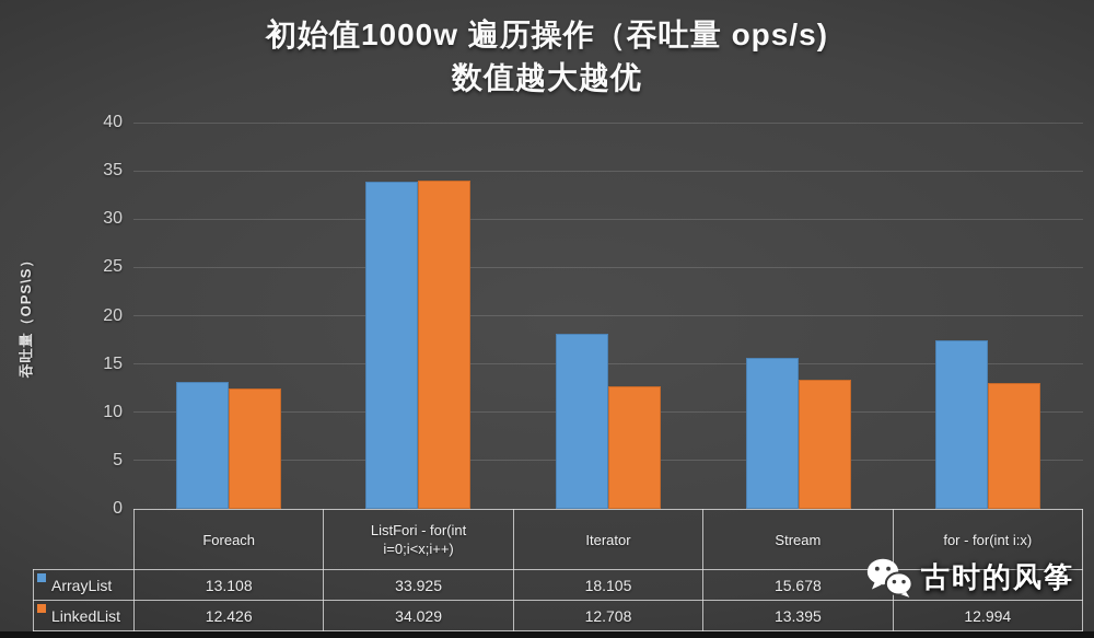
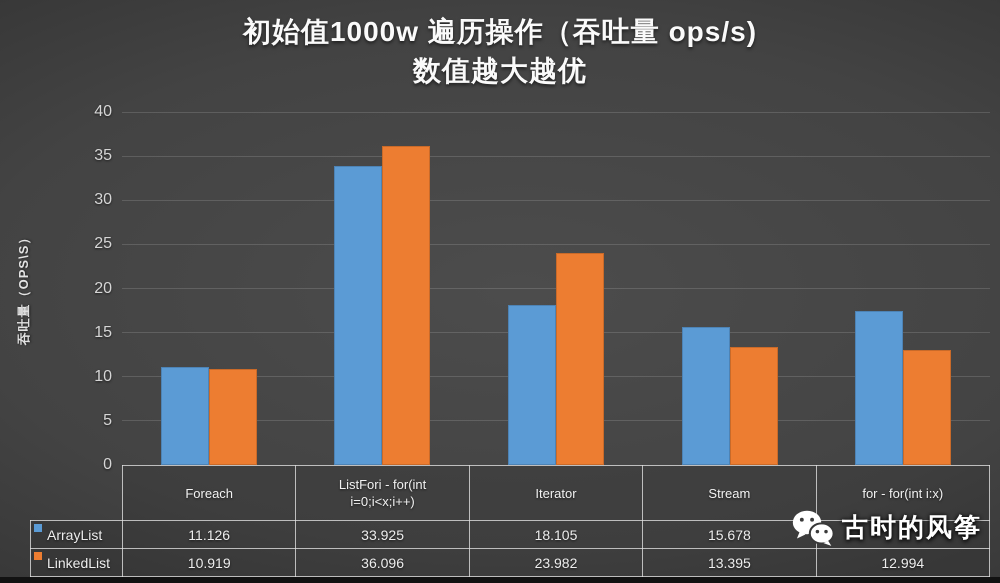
ArrayList/Foreach: 13.108 -> 11.126
LinkedList/Foreach: 12.426 -> 10.919
LinkedList/ListFori - for(int i=0;i<x;i++): 34.029 -> 36.096
LinkedList/Iterator: 12.708 -> 23.982
